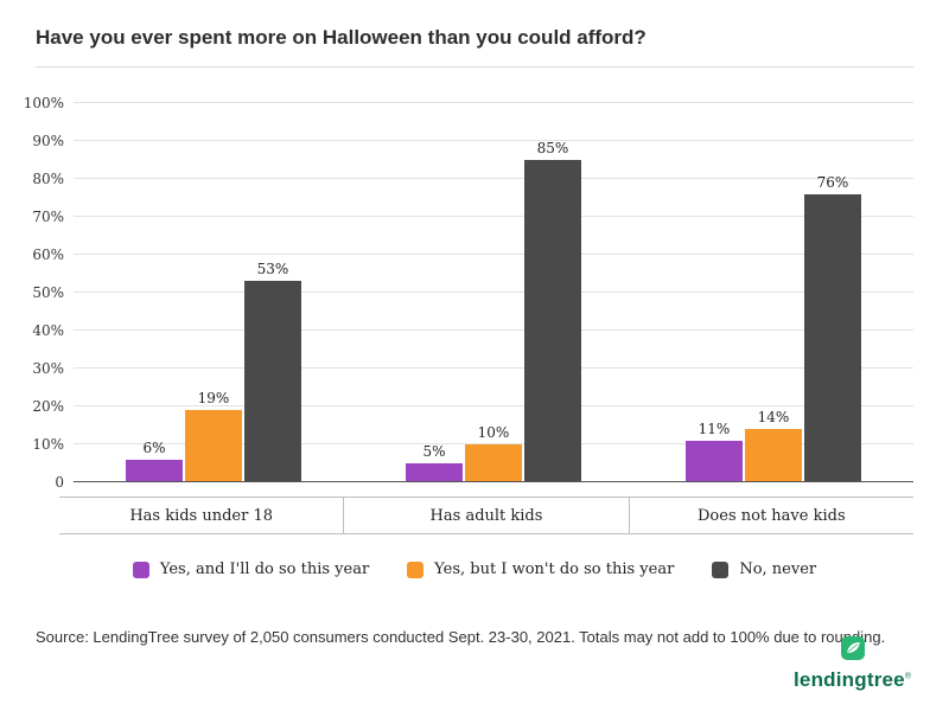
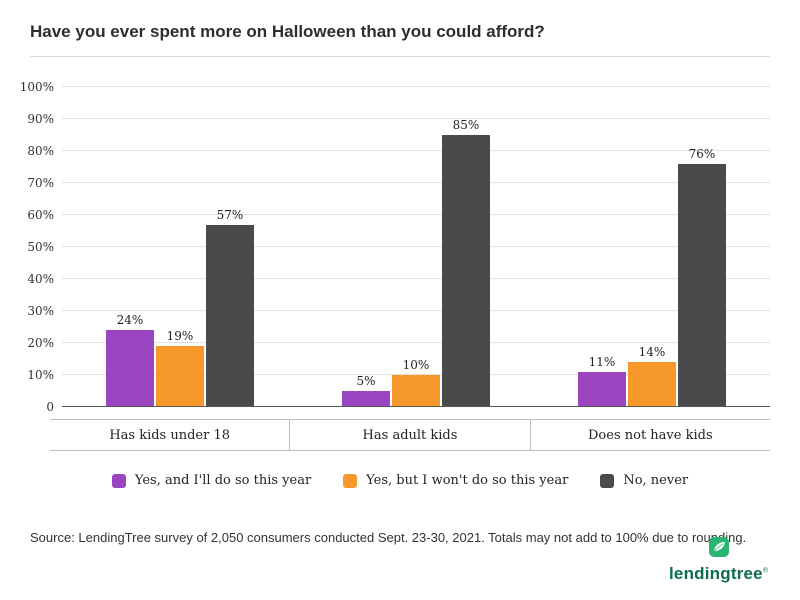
Yes, and I'll do so this year/Has kids under 18: 6% -> 24%
No, never/Has kids under 18: 53% -> 57%
